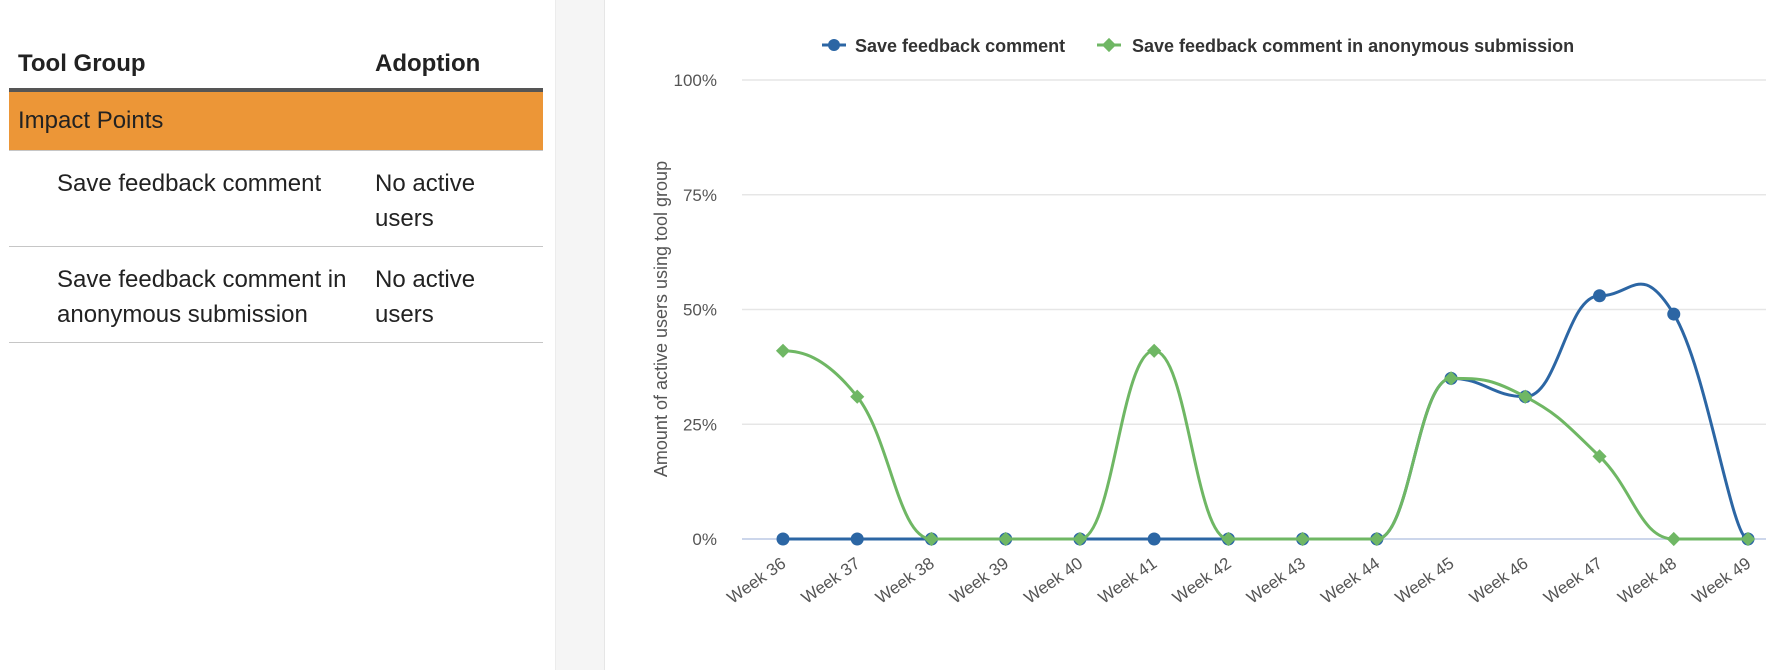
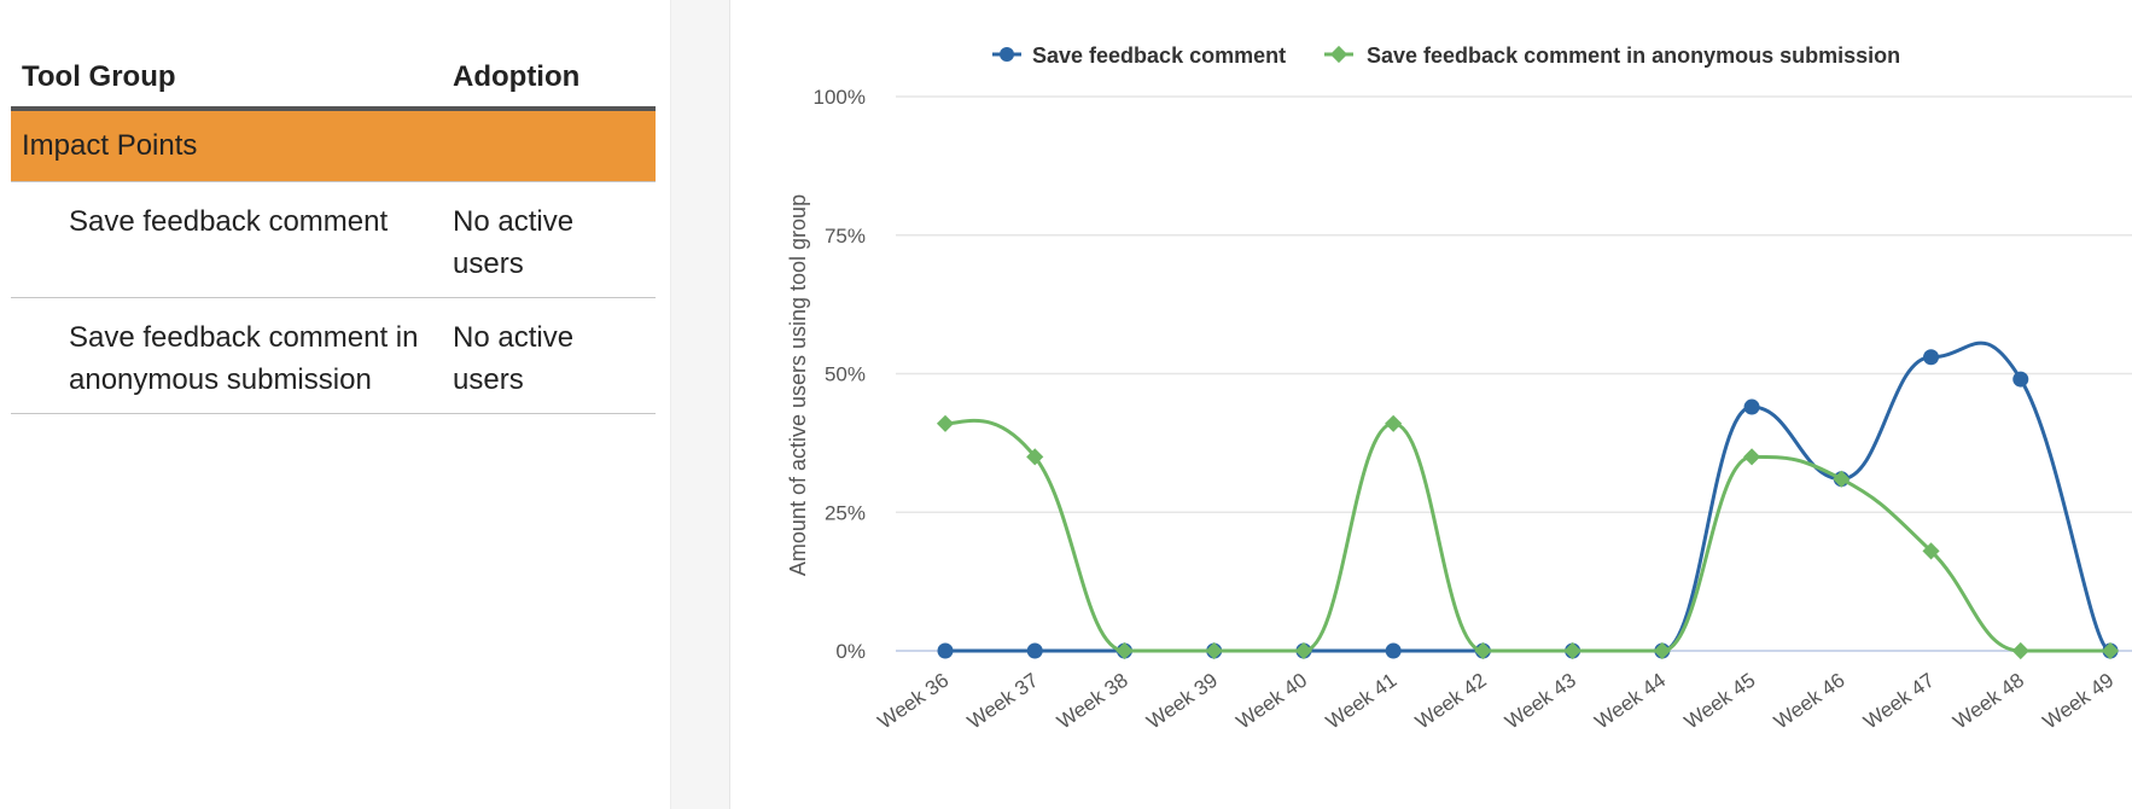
Save feedback comment in anonymous submission/Week 37: 31% -> 35%
Save feedback comment/Week 45: 35% -> 44%
